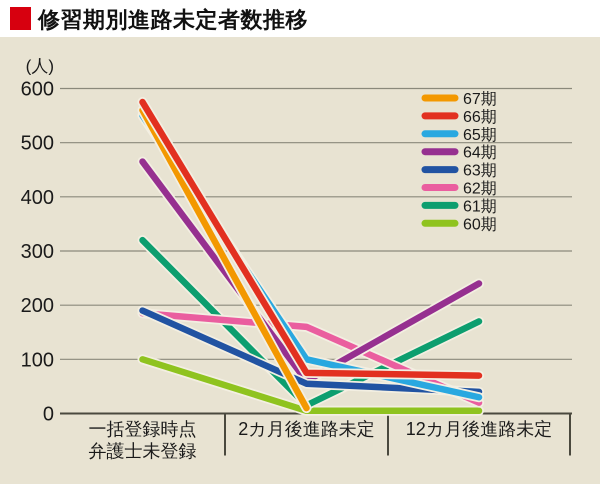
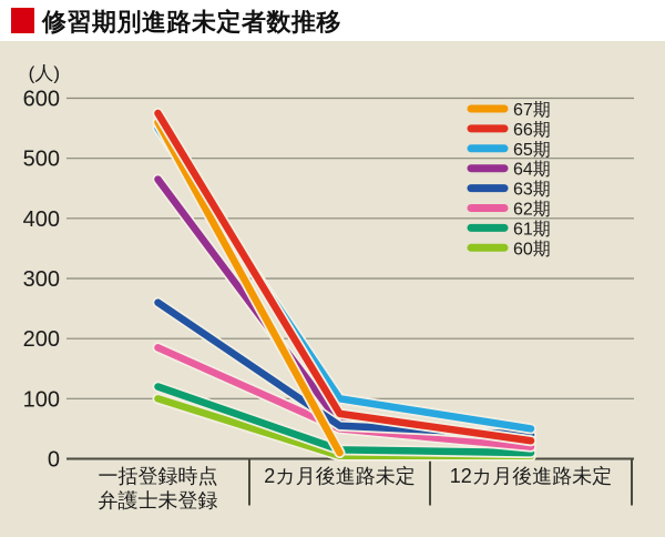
63期/一括登録時点 弁護士未登録: 190 -> 260
61期/一括登録時点 弁護士未登録: 320 -> 120
62期/2カ月後進路未定: 160 -> 50
66期/12カ月後進路未定: 70 -> 30
65期/12カ月後進路未定: 30 -> 50
64期/12カ月後進路未定: 240 -> 40
61期/12カ月後進路未定: 170 -> 10
